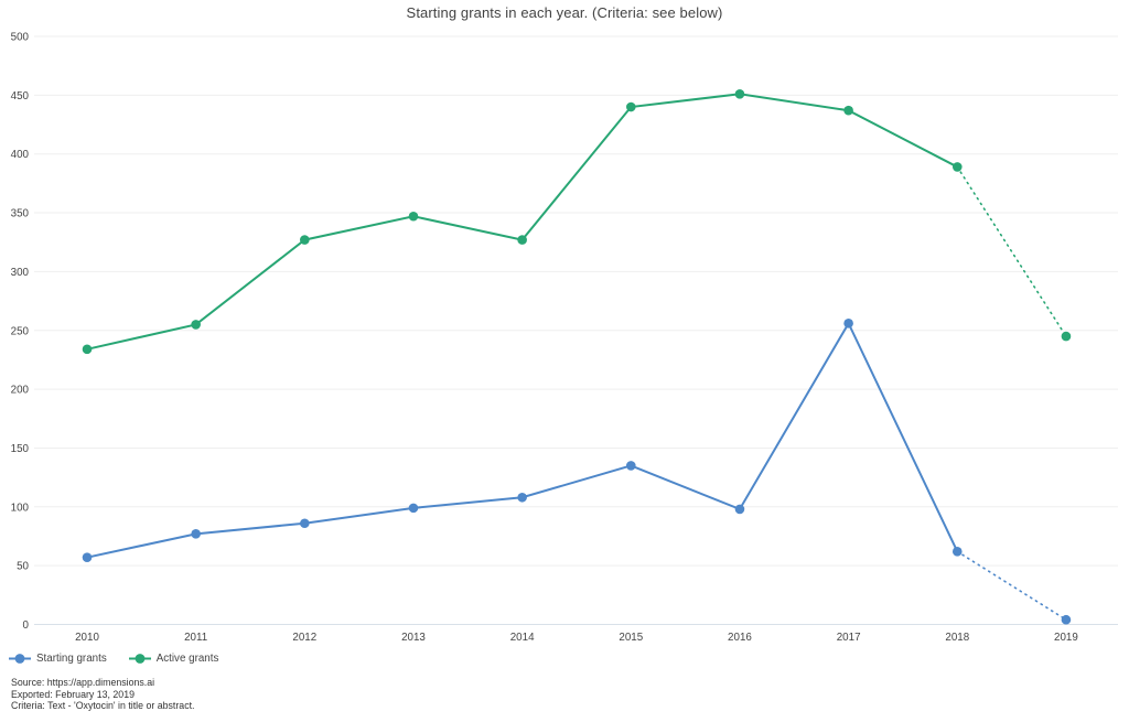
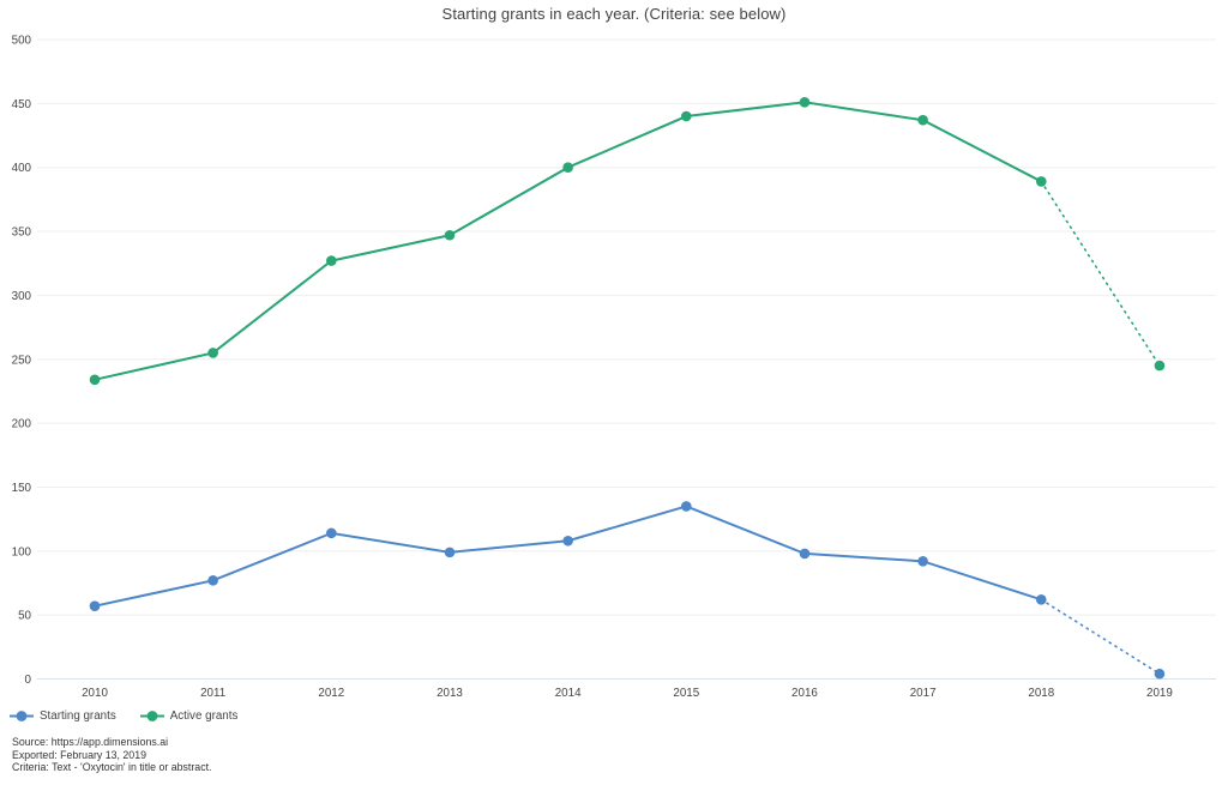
Starting grants/2012: 86 -> 114
Active grants/2014: 327 -> 400
Starting grants/2017: 256 -> 92
